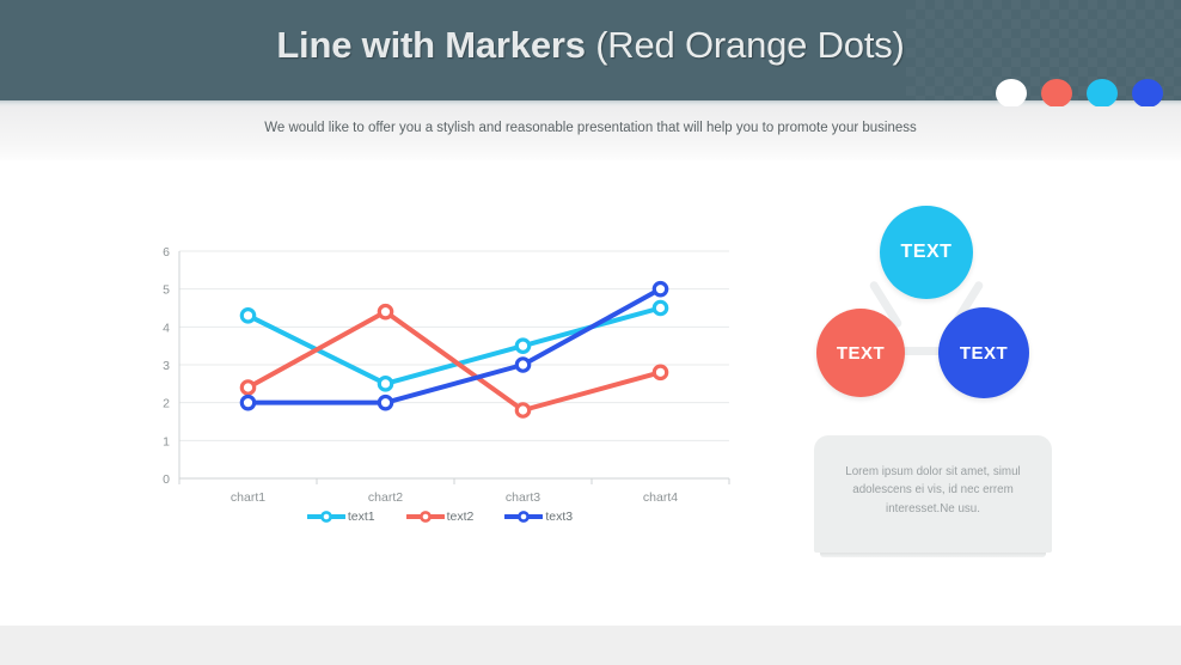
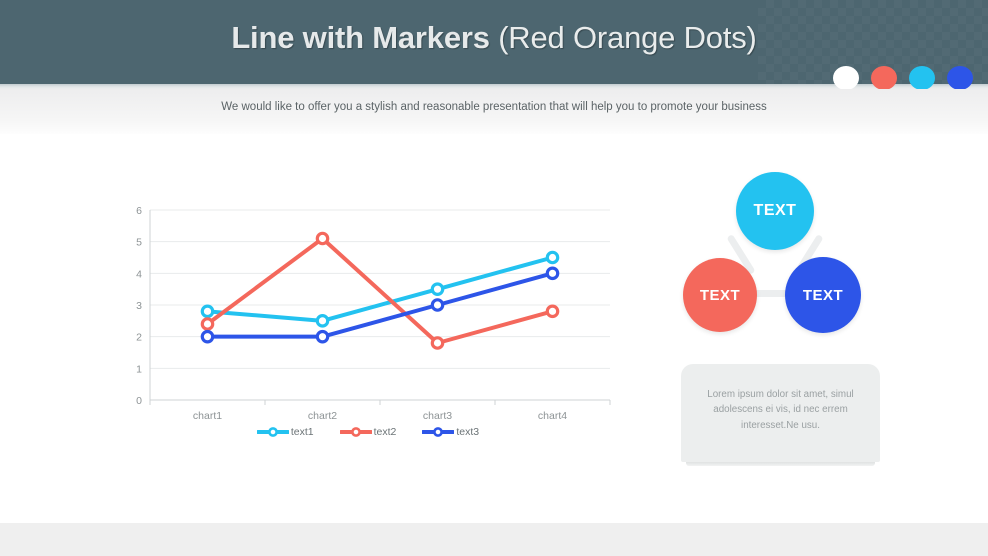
text1/chart1: 4.3 -> 2.8
text2/chart2: 4.4 -> 5.1
text3/chart4: 5 -> 4
